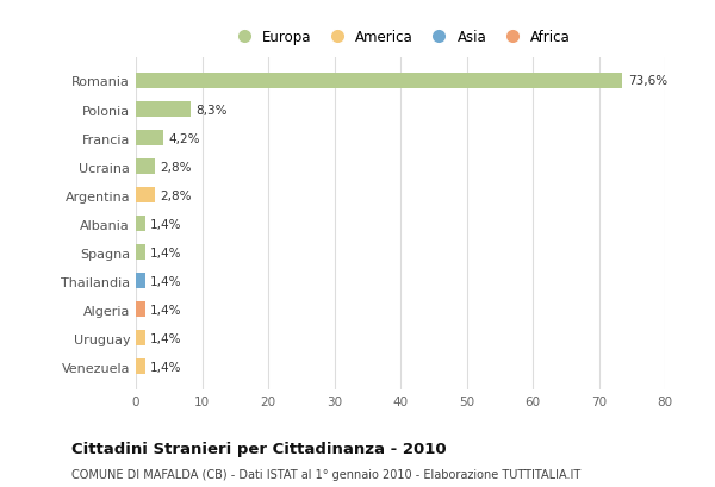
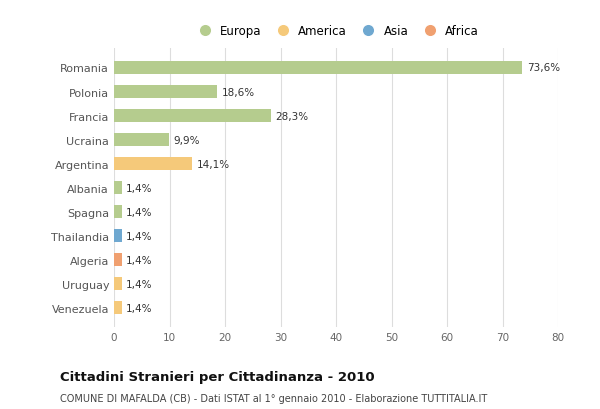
Polonia: 8,3% -> 18,6%
Francia: 4,2% -> 28,3%
Ucraina: 2,8% -> 9,9%
Argentina: 2,8% -> 14,1%
